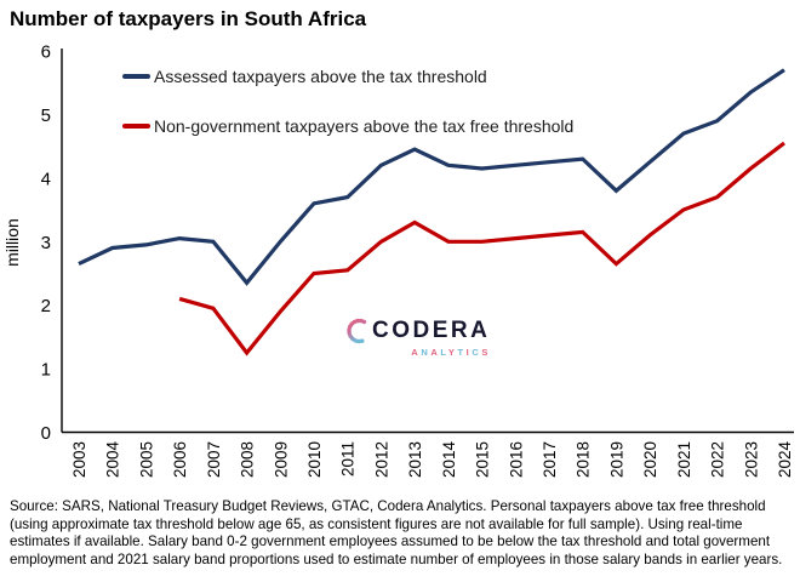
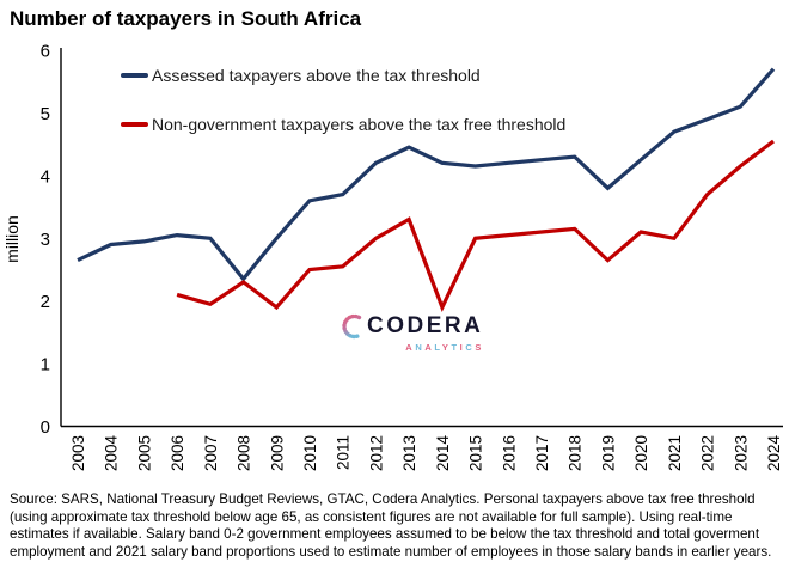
Non-government taxpayers above the tax free threshold/2008: 1.2 -> 2.3
Non-government taxpayers above the tax free threshold/2014: 3.0 -> 1.9
Non-government taxpayers above the tax free threshold/2021: 3.5 -> 3.0
Assessed taxpayers above the tax threshold/2023: 5.3 -> 5.1
